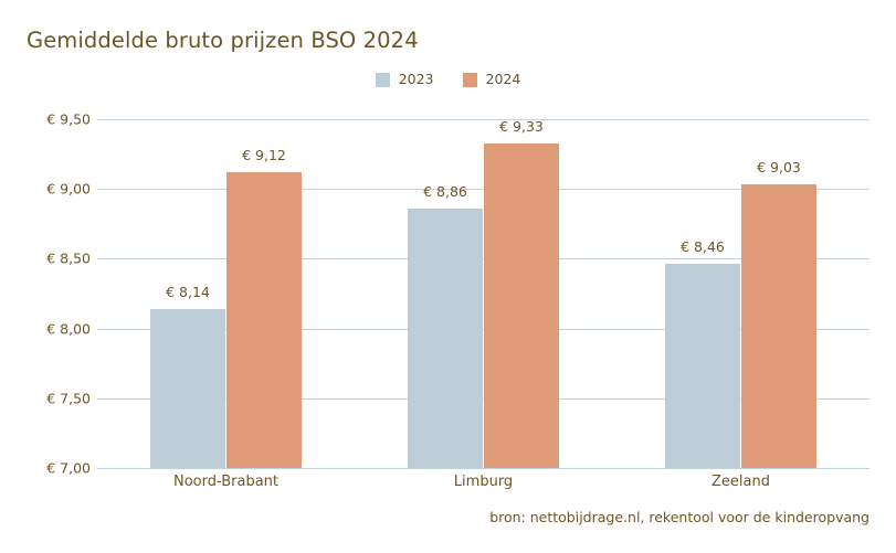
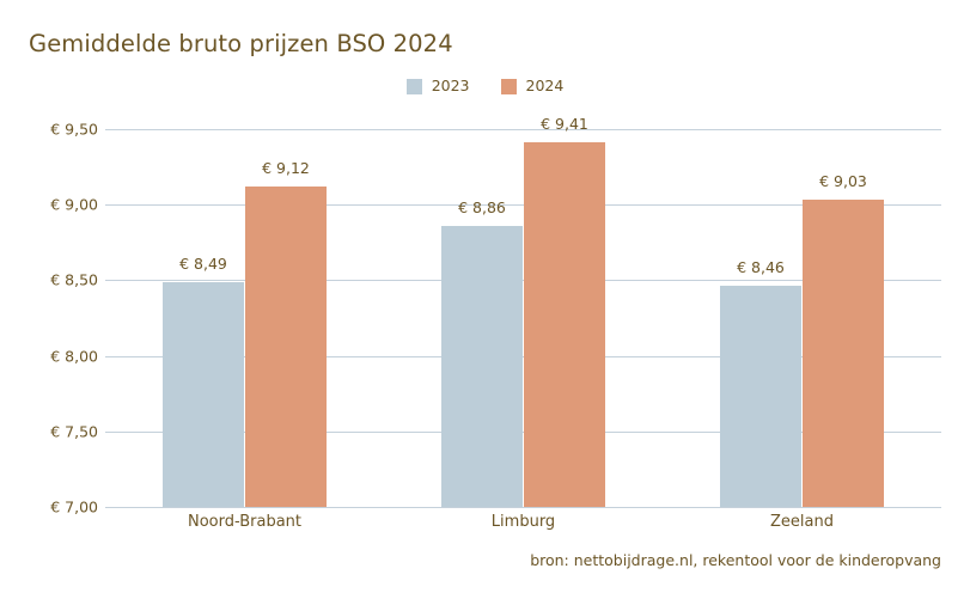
2023/Noord-Brabant: 8,14 -> 8,49
2024/Limburg: 9,33 -> 9,41
